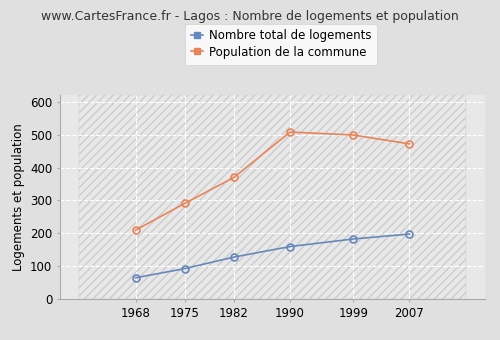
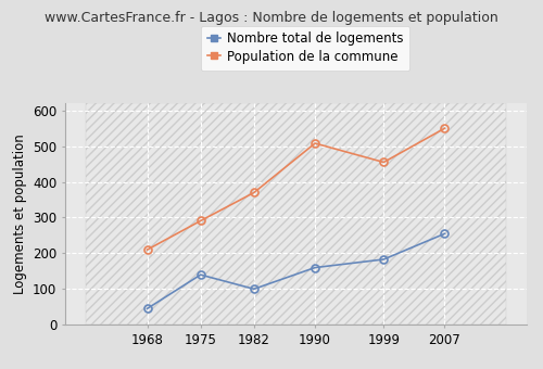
Nombre total de logements/1968: 65 -> 45
Nombre total de logements/1975: 93 -> 140
Nombre total de logements/1982: 128 -> 100
Population de la commune/1999: 499 -> 455
Nombre total de logements/2007: 198 -> 255
Population de la commune/2007: 472 -> 550
